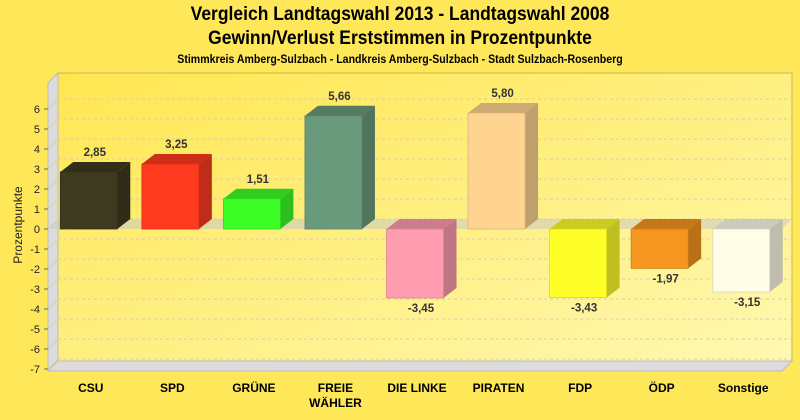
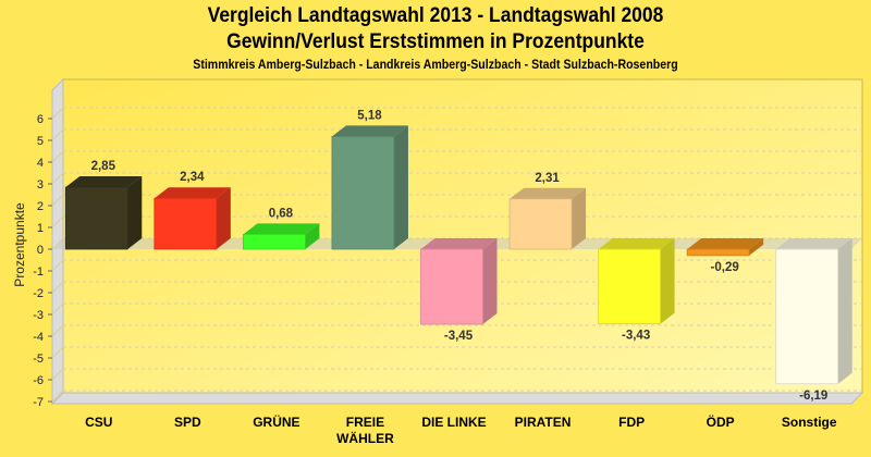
SPD: 3,25 -> 2,34
GRÜNE: 1,51 -> 0,68
FREIE WÄHLER: 5,66 -> 5,18
PIRATEN: 5,80 -> 2,31
ÖDP: -1,97 -> -0,29
Sonstige: -3,15 -> -6,19
